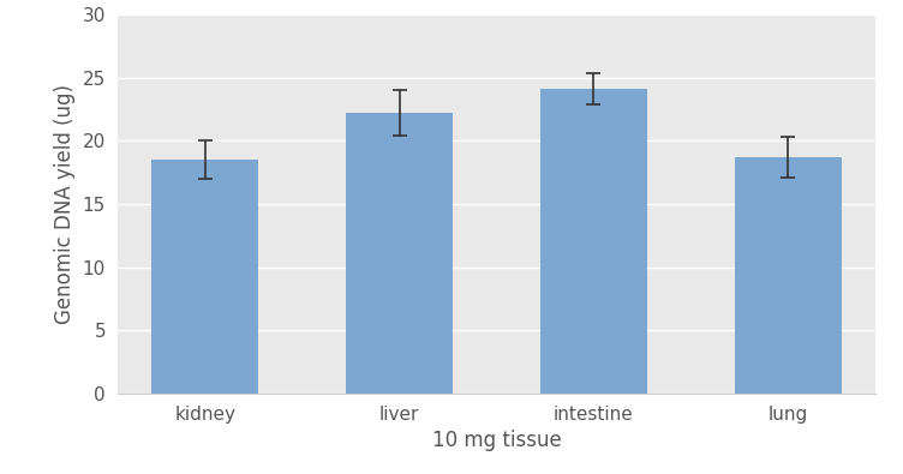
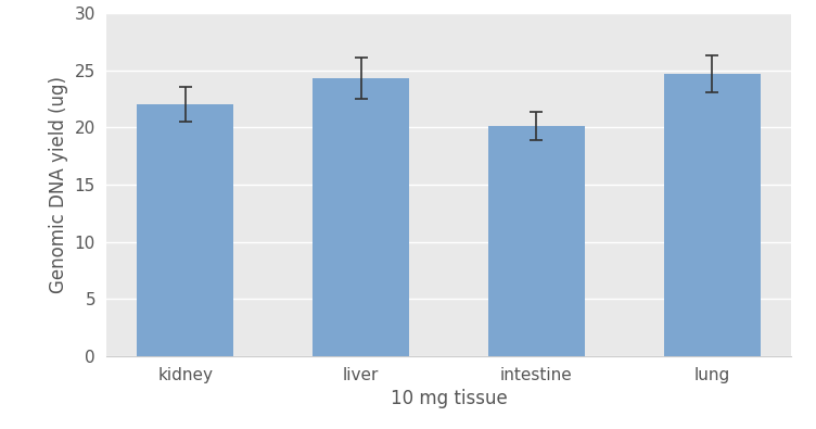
kidney: 18.5 -> 22.0
liver: 22.2 -> 24.3
intestine: 24.1 -> 20.1
lung: 18.7 -> 24.7
